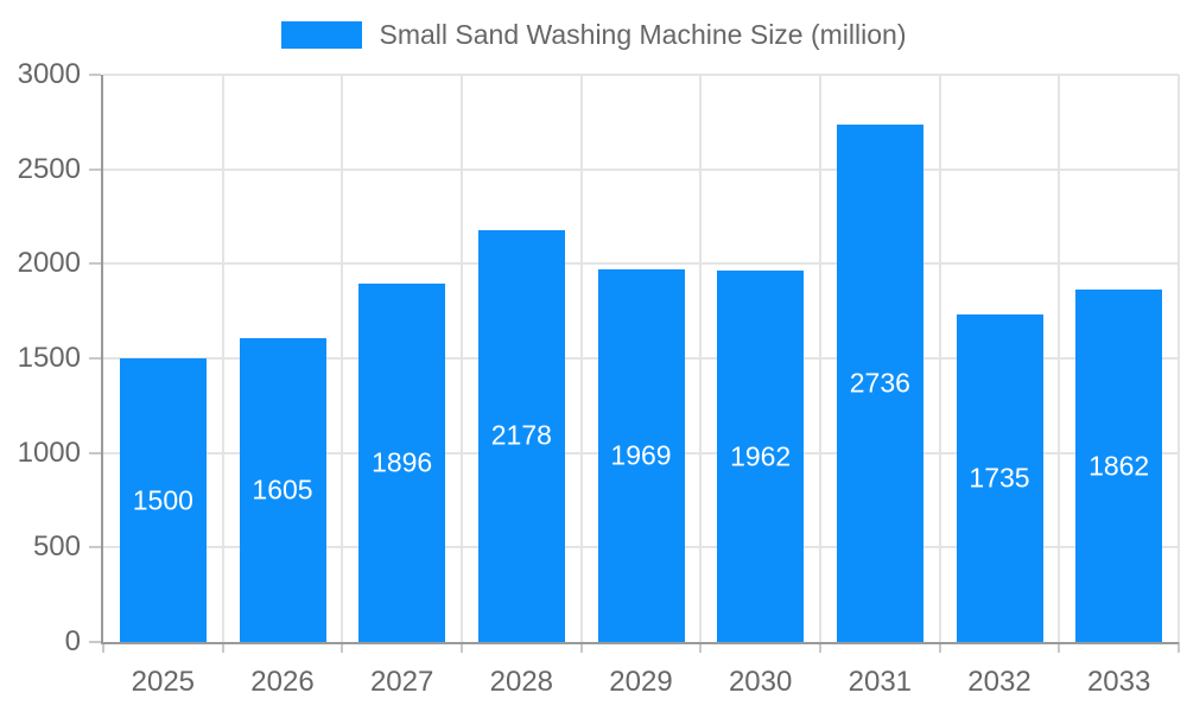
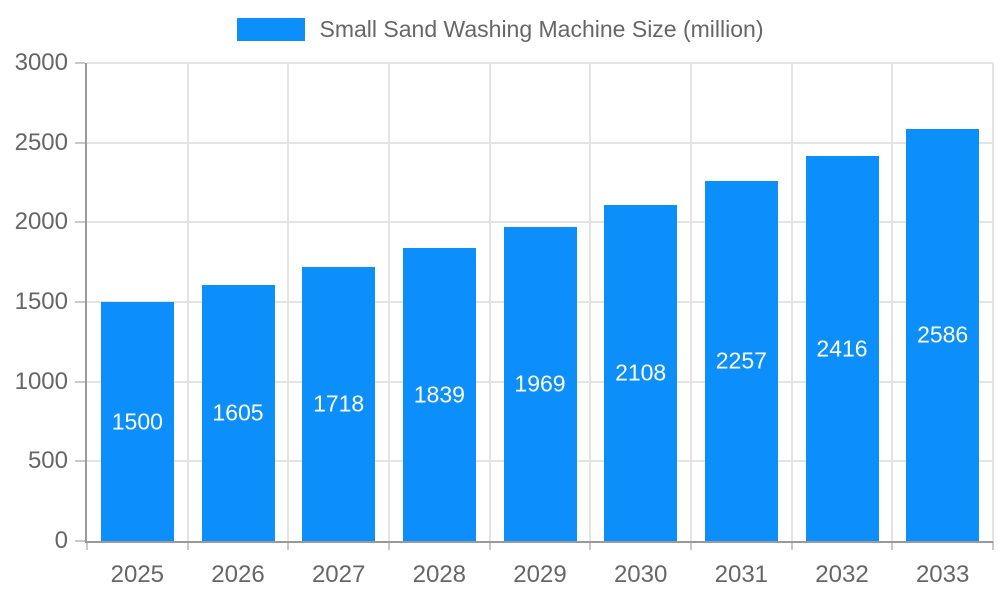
2027: 1896 -> 1718
2028: 2178 -> 1839
2030: 1962 -> 2108
2031: 2736 -> 2257
2032: 1735 -> 2416
2033: 1862 -> 2586
